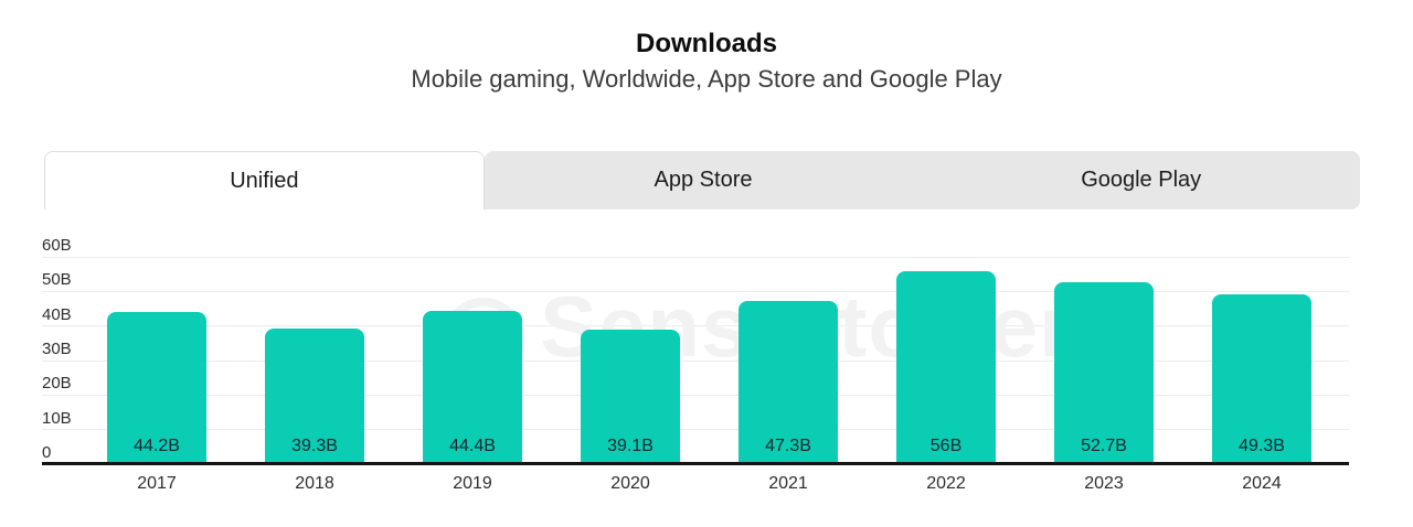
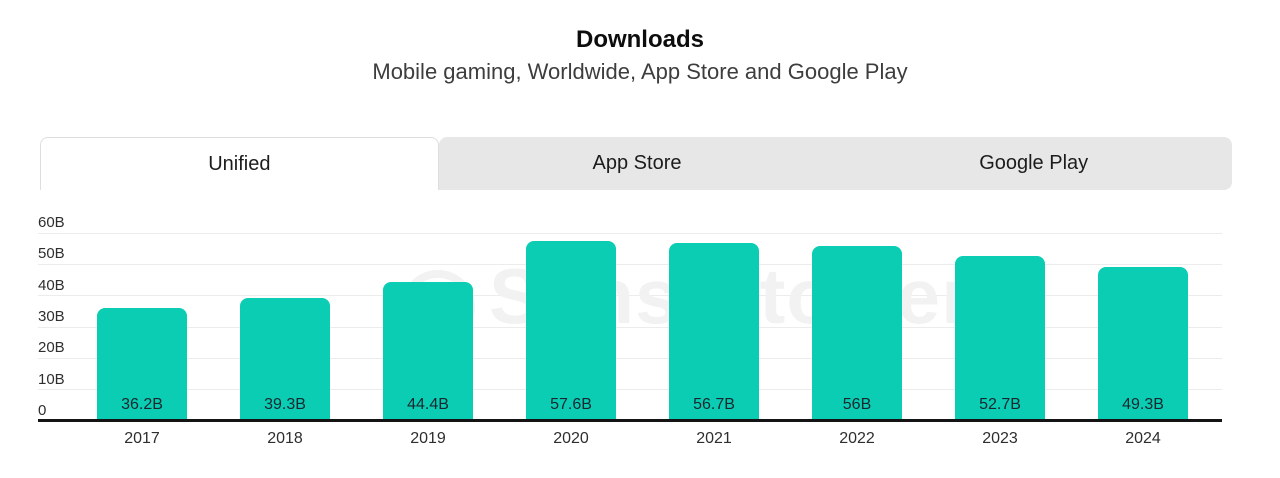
2017: 44.2B -> 36.2B
2020: 39.1B -> 57.6B
2021: 47.3B -> 56.7B
